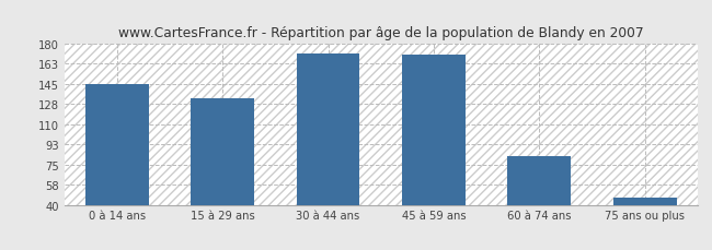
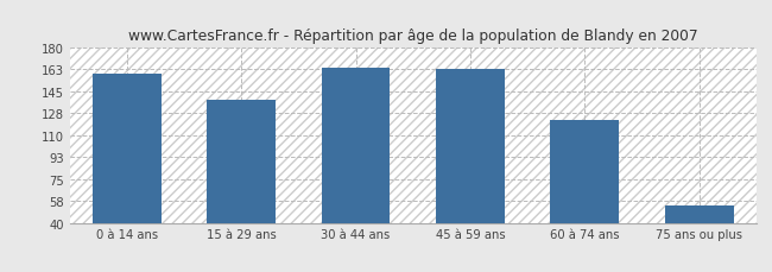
0 à 14 ans: 145 -> 159
15 à 29 ans: 133 -> 139
30 à 44 ans: 172 -> 164
45 à 59 ans: 171 -> 163
60 à 74 ans: 82 -> 122
75 ans ou plus: 46 -> 54
